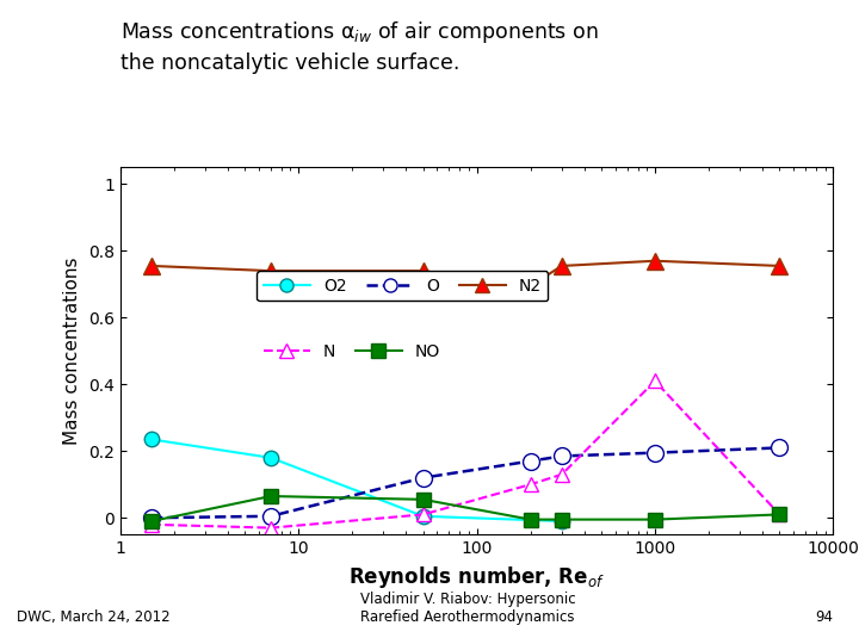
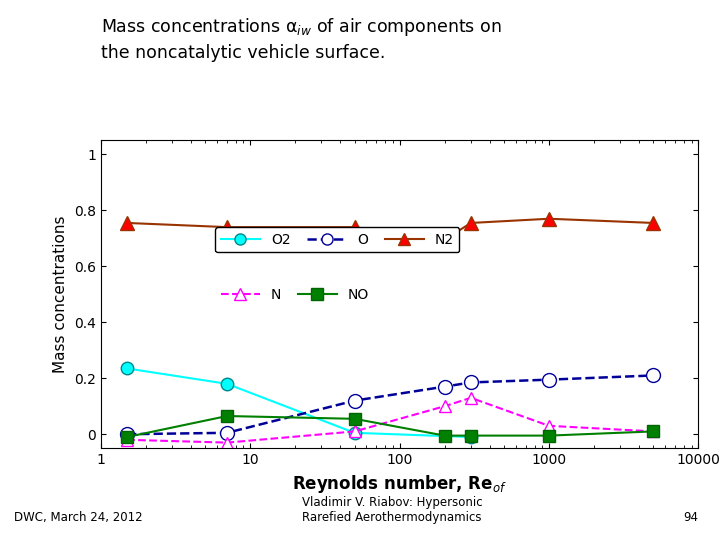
N/1000: 0.41 -> 0.03
